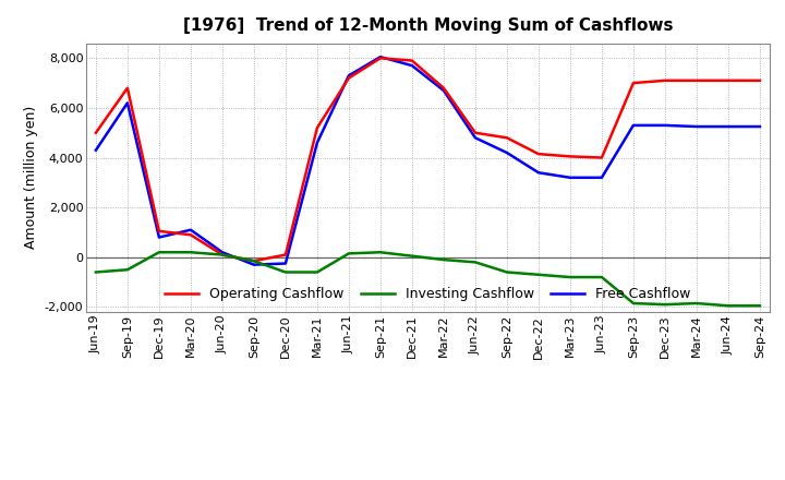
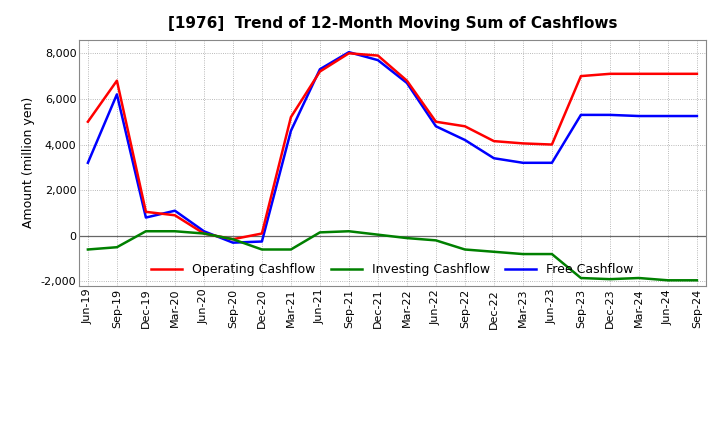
Free Cashflow/Jun-19: 4,300 -> 3,200
